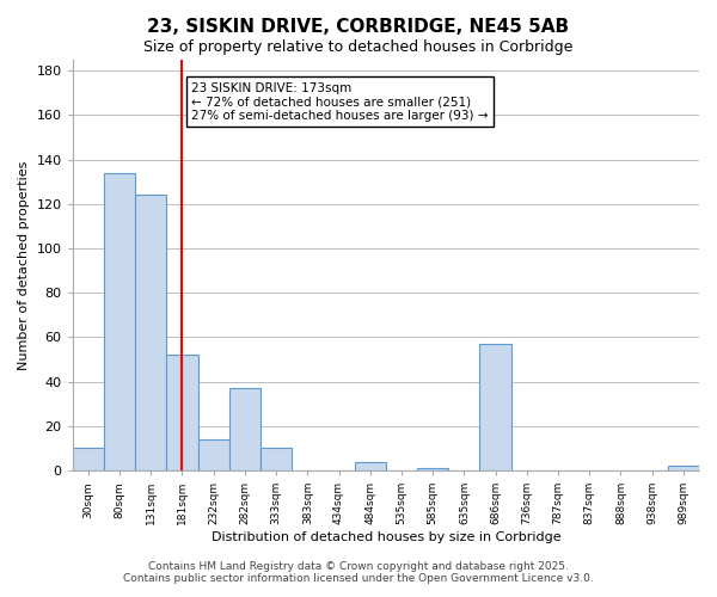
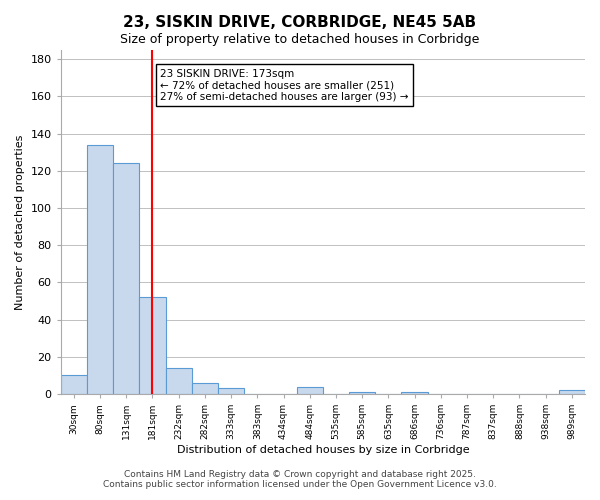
282sqm: 37 -> 6
333sqm: 10 -> 3
686sqm: 57 -> 1
